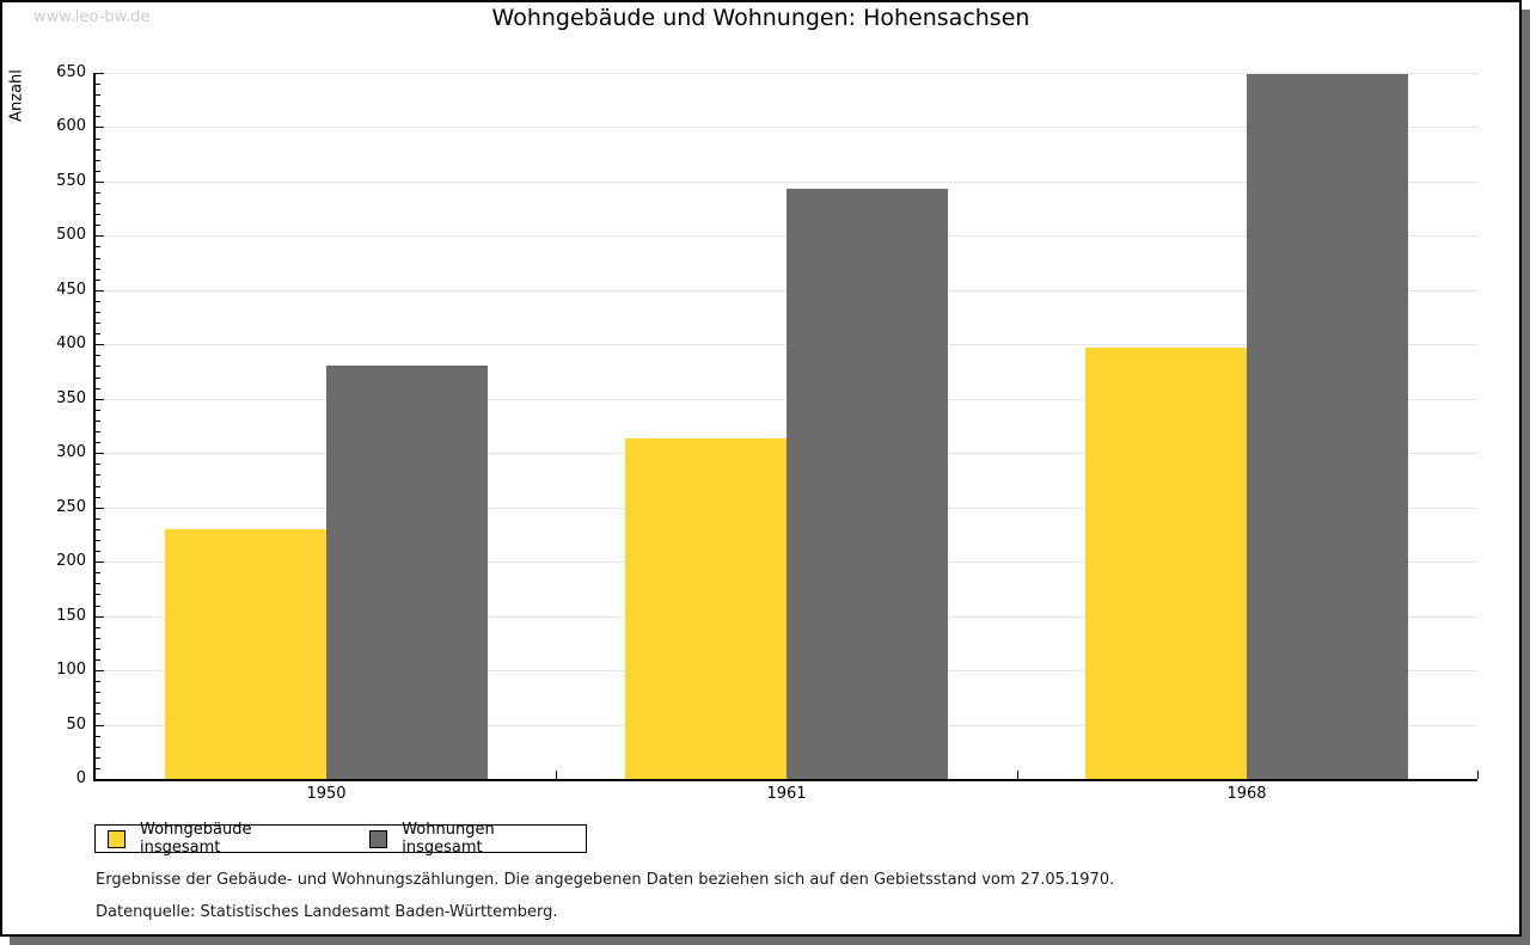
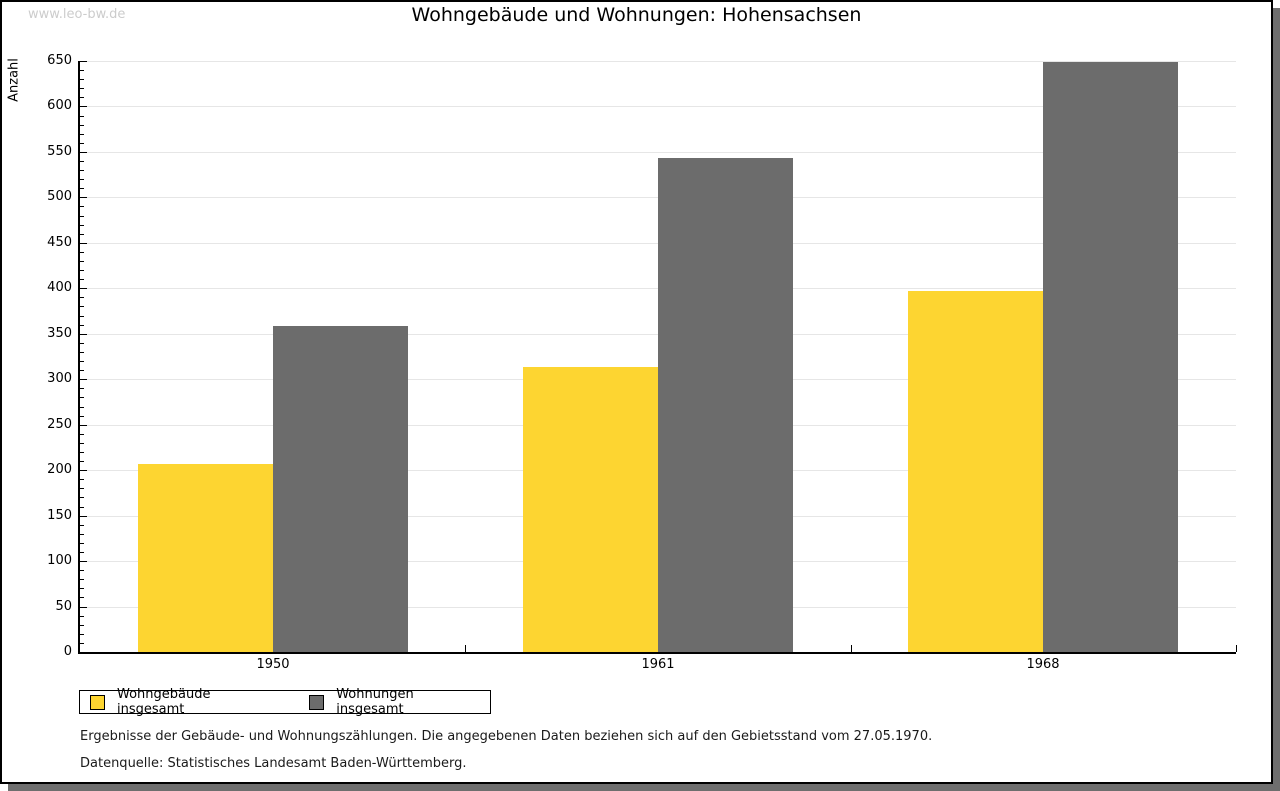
Wohngebäude insgesamt/1950: 230 -> 210
Wohnungen insgesamt/1950: 380 -> 360
